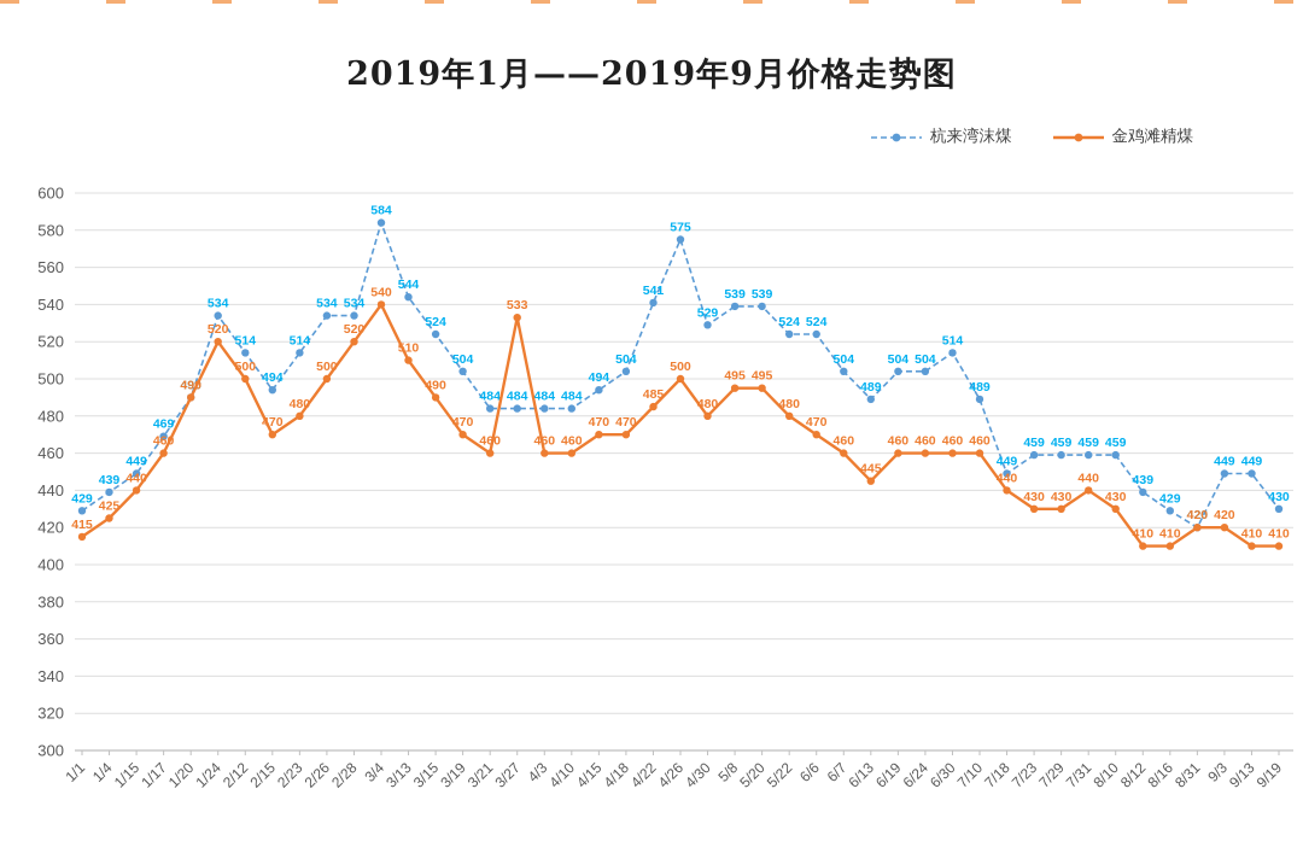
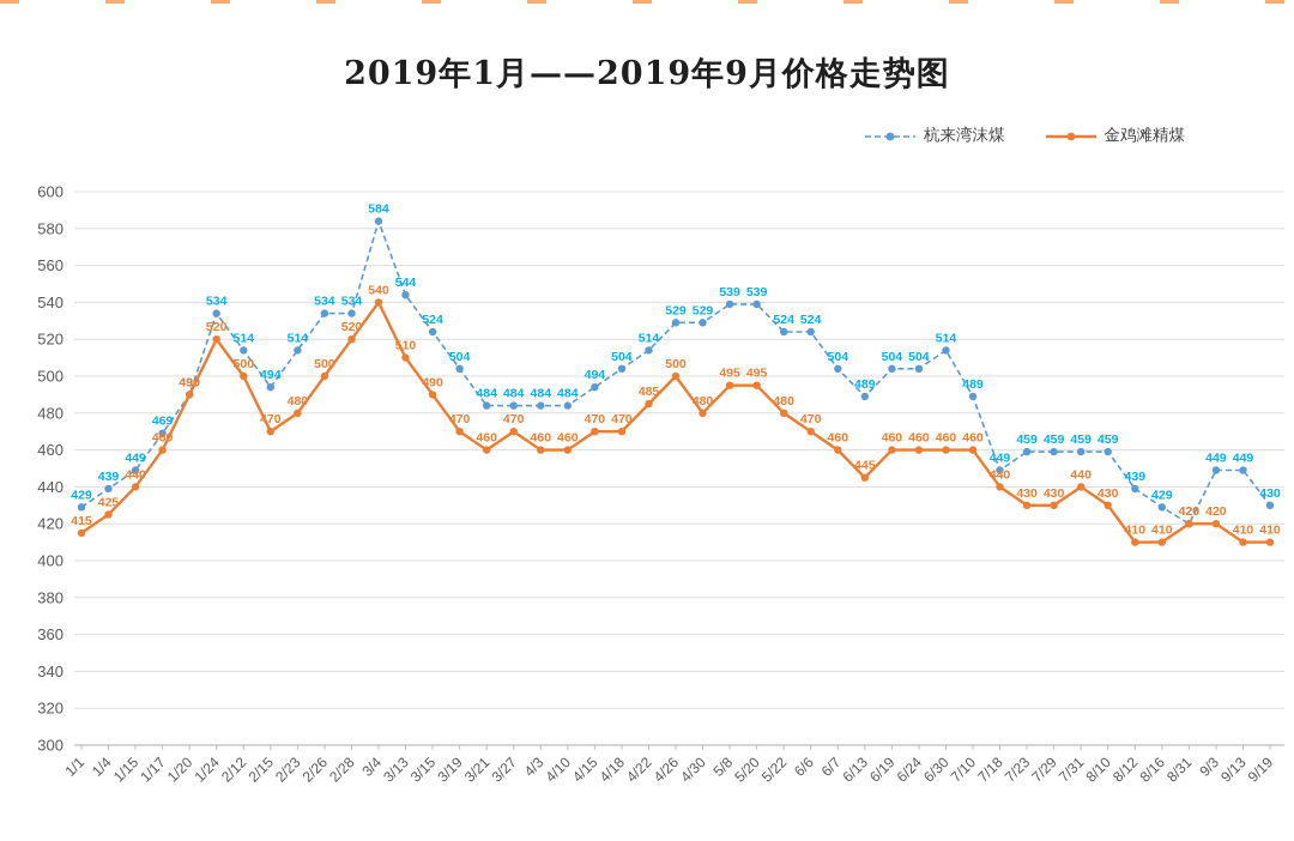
金鸡滩精煤/3/27: 533 -> 470
杭来湾沫煤/4/22: 541 -> 514
杭来湾沫煤/4/26: 575 -> 529
